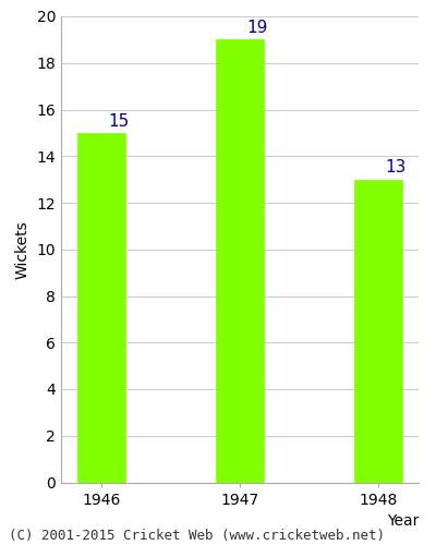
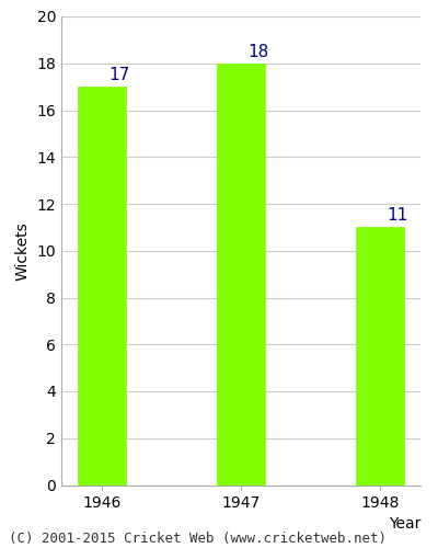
1946: 15 -> 17
1947: 19 -> 18
1948: 13 -> 11
